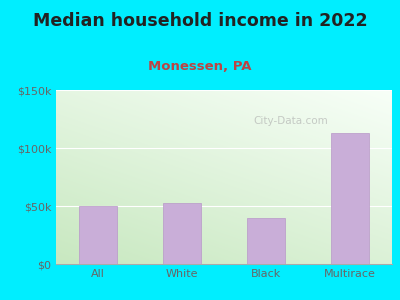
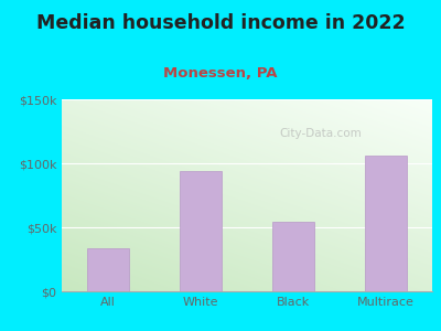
All: $50k -> $34k
White: $53k -> $94k
Black: $40k -> $54k
Multirace: $113k -> $106k
